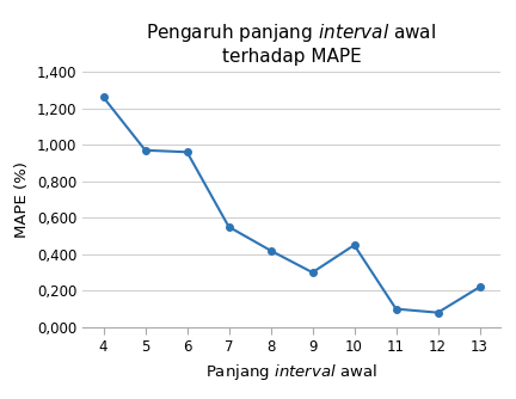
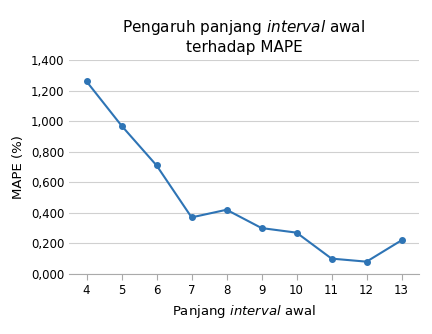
6: 0,96 -> 0,71
7: 0,55 -> 0,37
10: 0,45 -> 0,27
